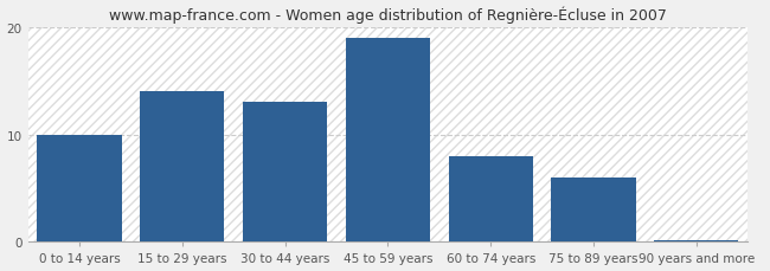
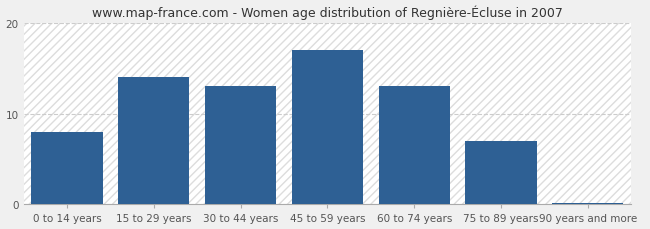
0 to 14 years: 10.0 -> 8.0
45 to 59 years: 19.0 -> 17.0
60 to 74 years: 8.0 -> 13.0
75 to 89 years: 6.0 -> 7.0
